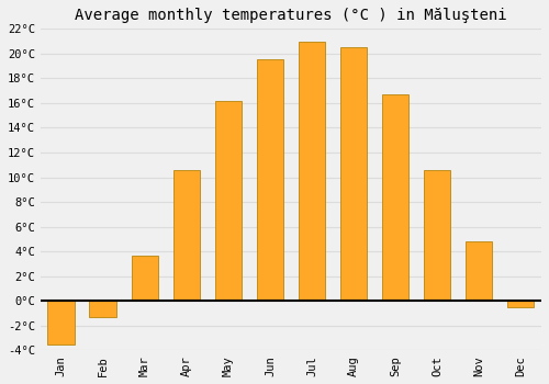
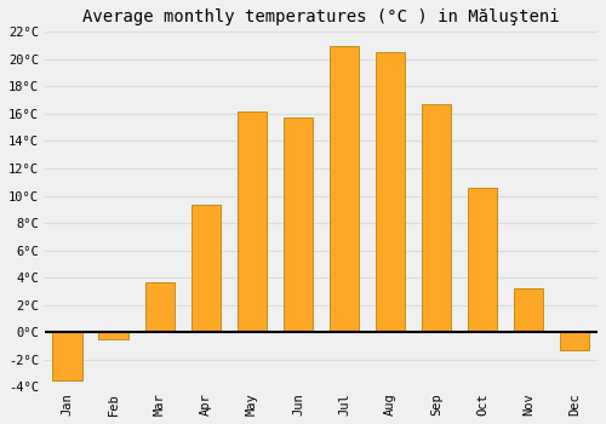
Feb: -1.3°C -> -0.5°C
Apr: 10.6°C -> 9.3°C
Jun: 19.5°C -> 15.7°C
Nov: 4.8°C -> 3.2°C
Dec: -0.5°C -> -1.3°C
